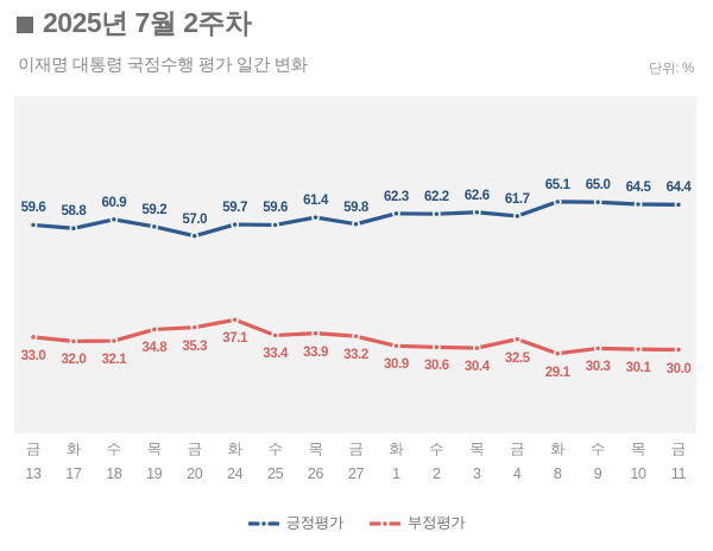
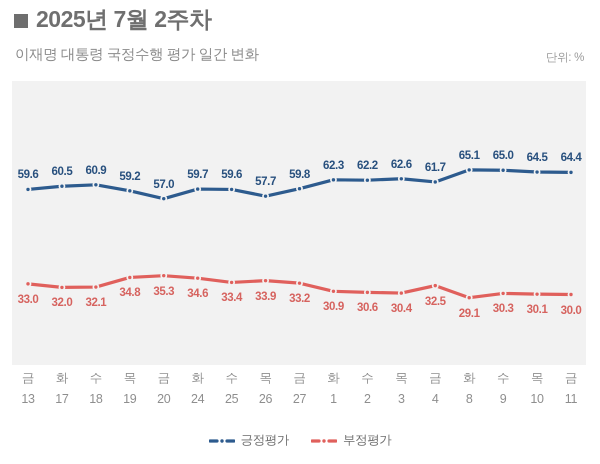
긍정평가/화 17: 58.8 -> 60.5
부정평가/화 24: 37.1 -> 34.6
긍정평가/목 26: 61.4 -> 57.7
